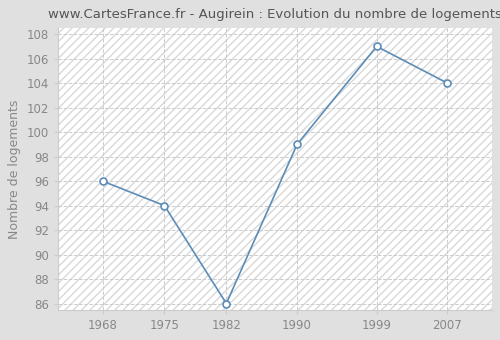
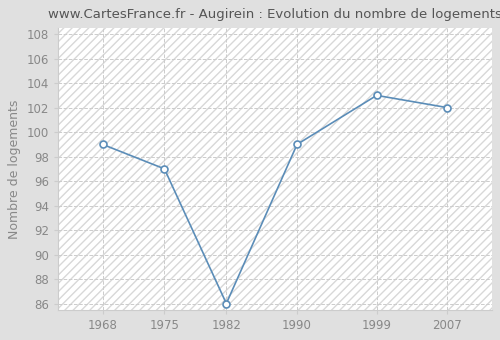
1968: 96 -> 99
1975: 94 -> 97
1999: 107 -> 103
2007: 104 -> 102
